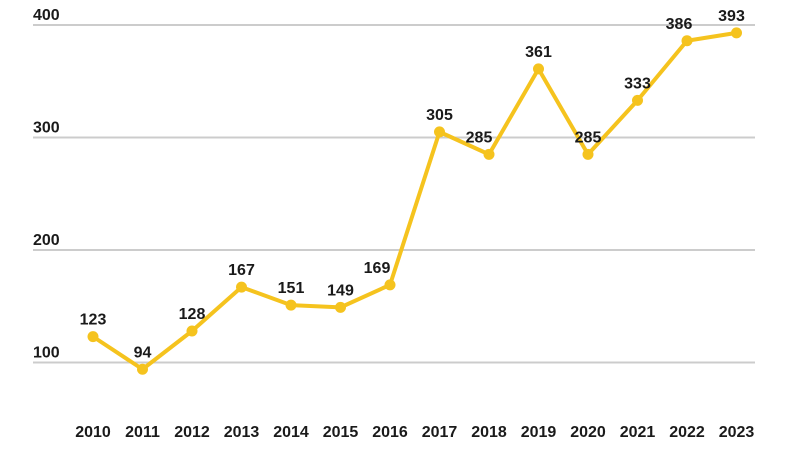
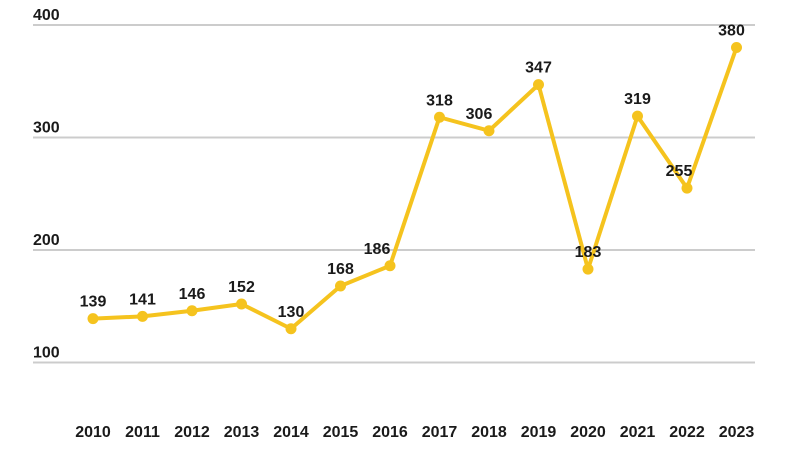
2010: 123 -> 139
2011: 94 -> 141
2012: 128 -> 146
2013: 167 -> 152
2014: 151 -> 130
2015: 149 -> 168
2016: 169 -> 186
2017: 305 -> 318
2018: 285 -> 306
2019: 361 -> 347
2020: 285 -> 183
2021: 333 -> 319
2022: 386 -> 255
2023: 393 -> 380
